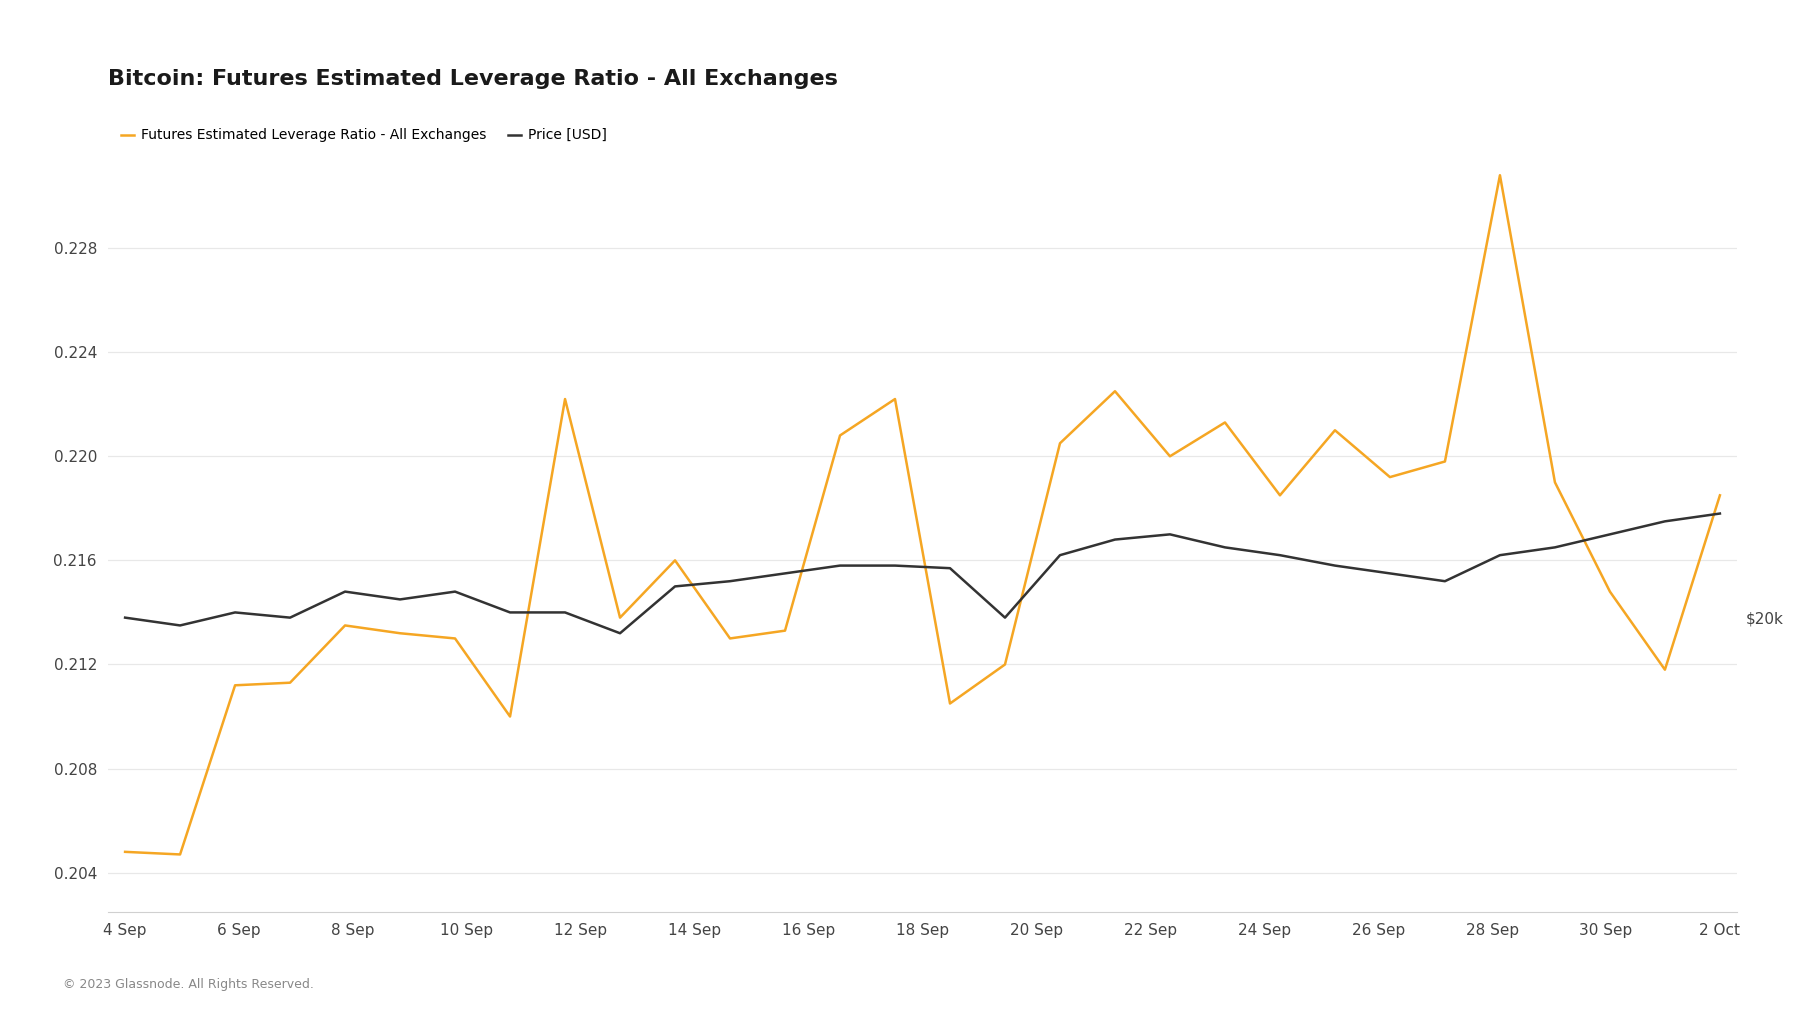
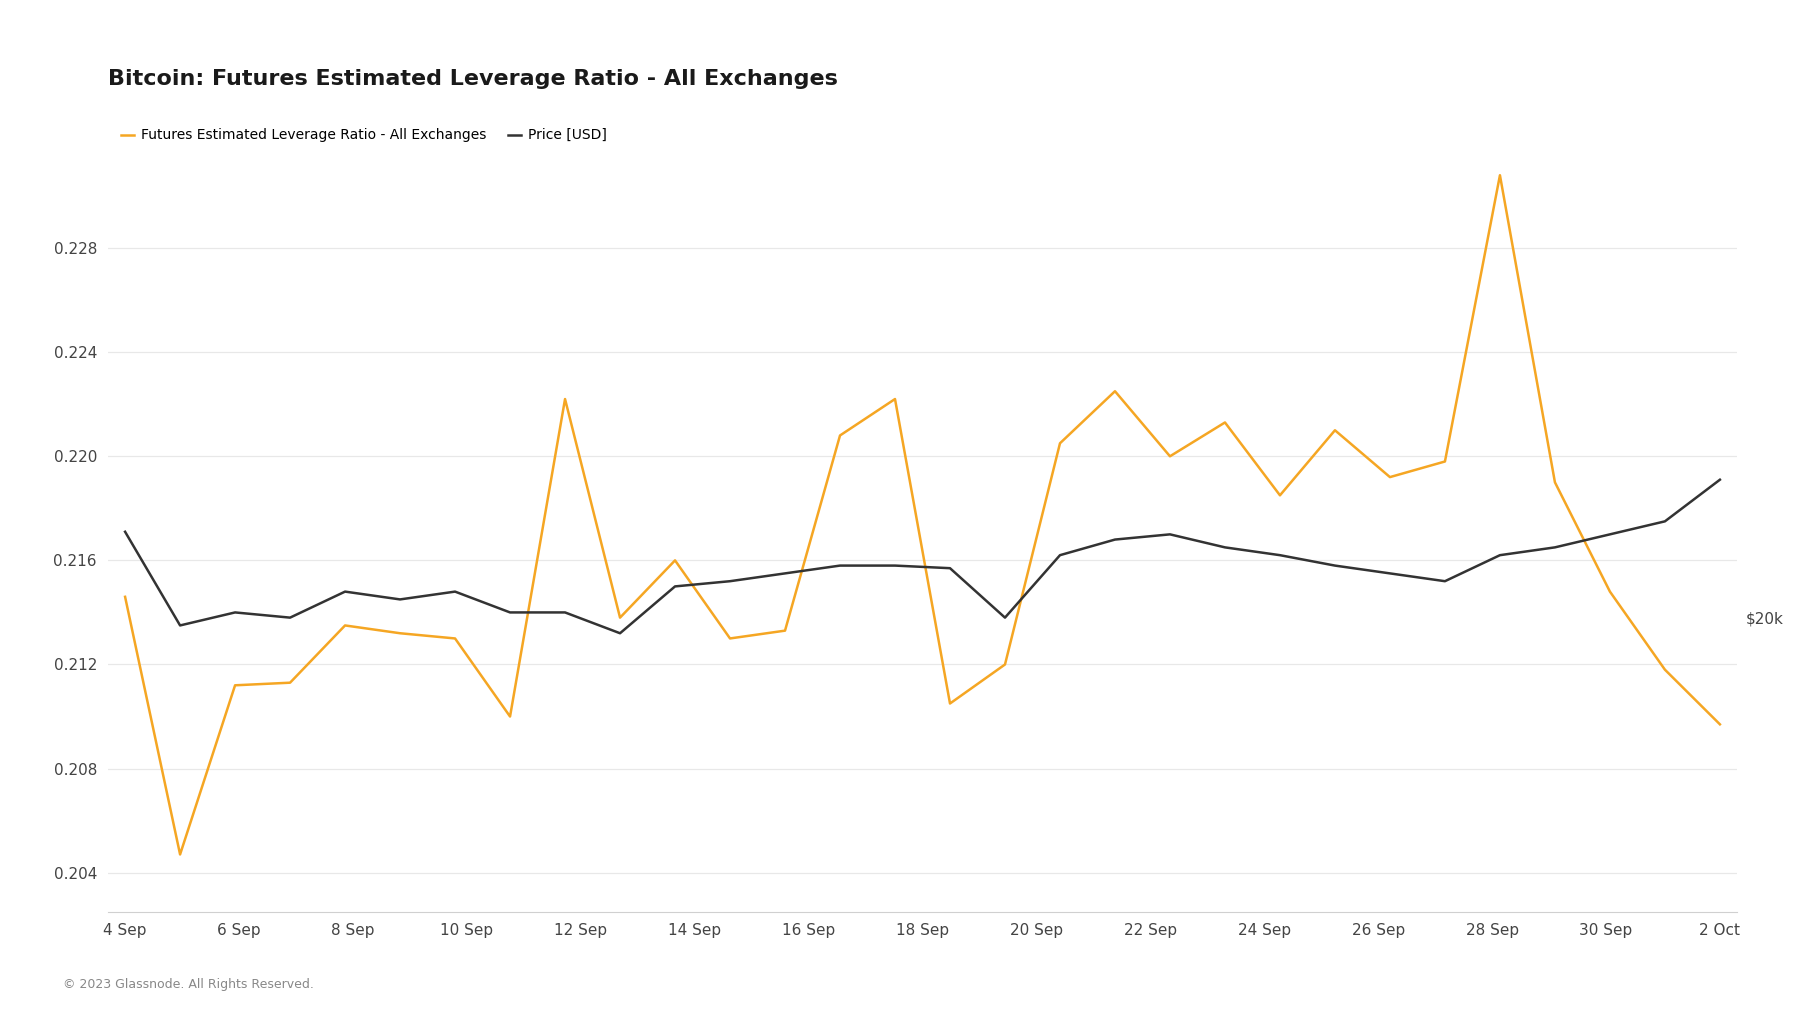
Futures Estimated Leverage Ratio - All Exchanges/4 Sep: 0.2048 -> 0.2146
Price [USD]/4 Sep: 0.2138 -> 0.2171
Futures Estimated Leverage Ratio - All Exchanges/2 Oct: 0.2185 -> 0.2097
Price [USD]/2 Oct: 0.2178 -> 0.2191
